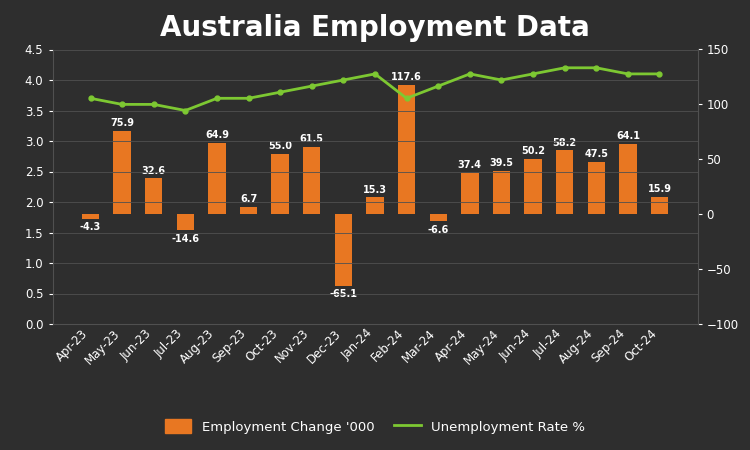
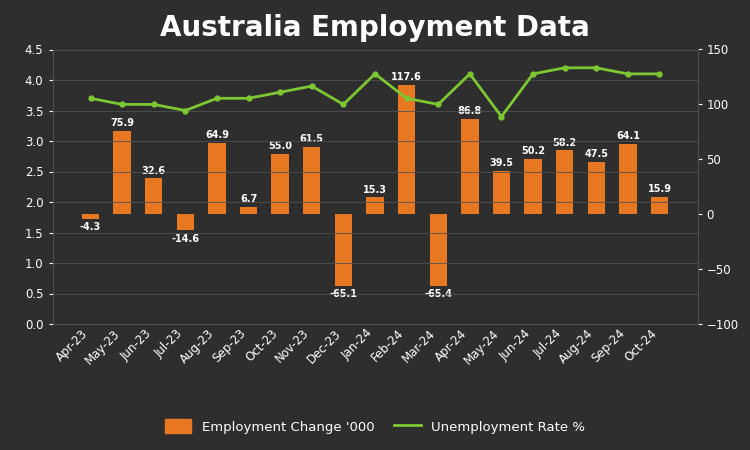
Unemployment Rate %/Dec-23: 4.0 -> 3.6
Employment Change '000/Mar-24: -6.6 -> -65.4
Unemployment Rate %/Mar-24: 3.9 -> 3.6
Employment Change '000/Apr-24: 37.4 -> 86.8
Unemployment Rate %/May-24: 4.0 -> 3.4
